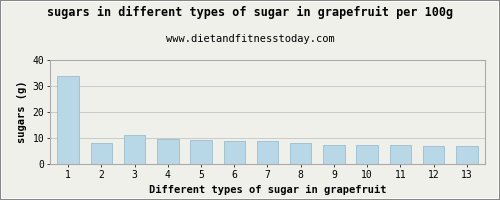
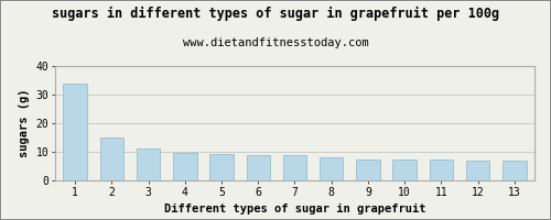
2: 8.0 -> 15.0
